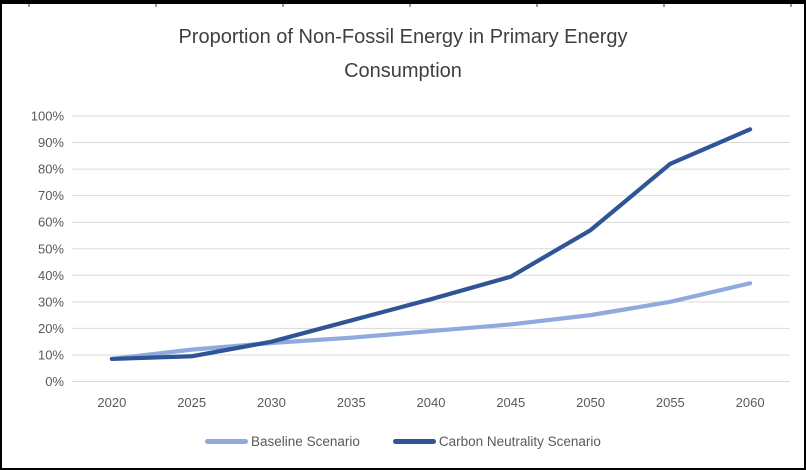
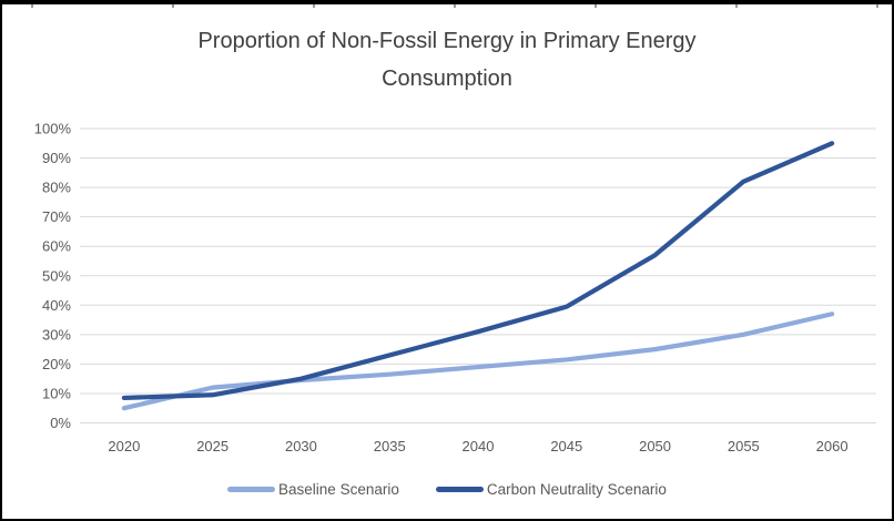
Baseline Scenario/2020: 8% -> 5%
